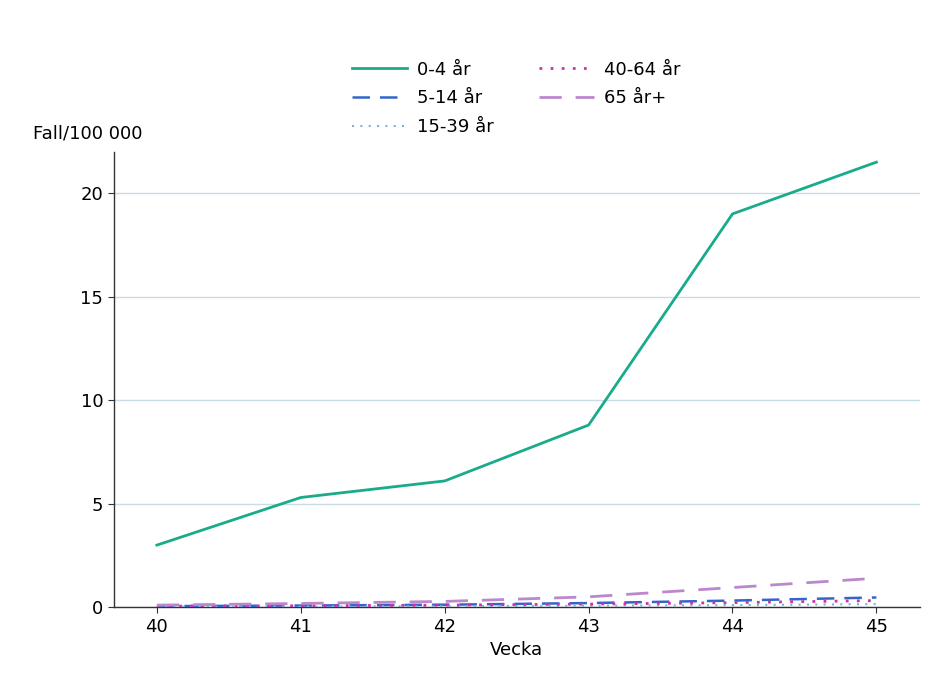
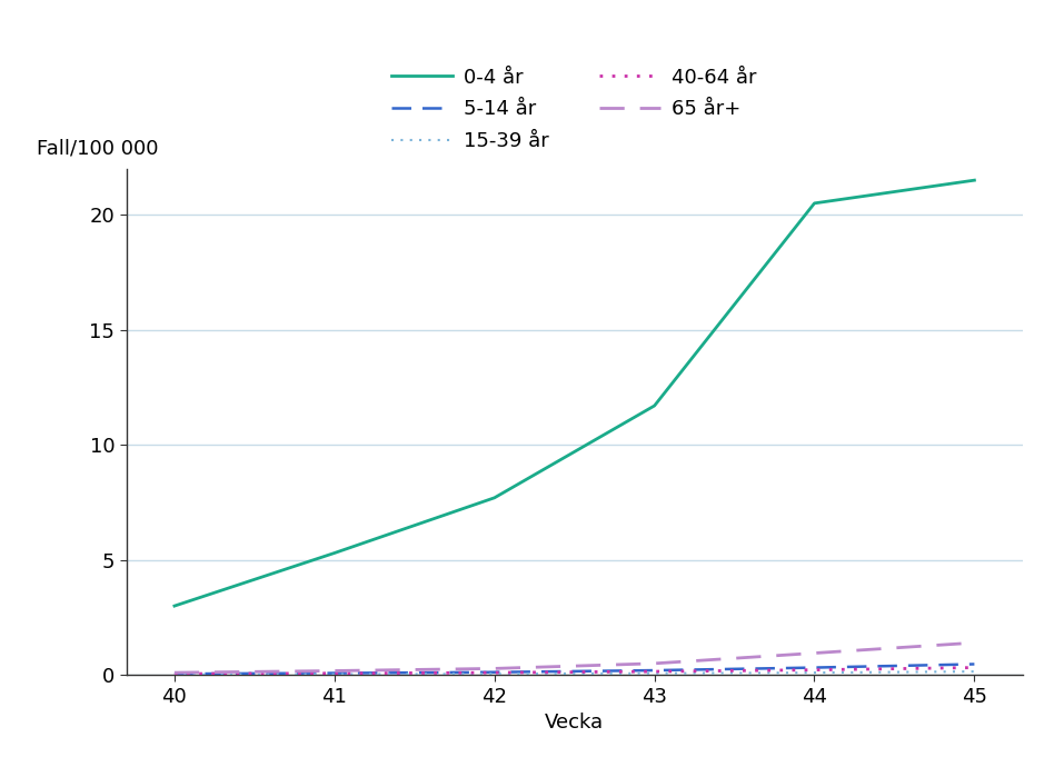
0-4 år/42: 6.1 -> 7.7
0-4 år/43: 8.8 -> 11.7
0-4 år/44: 19.0 -> 20.5
